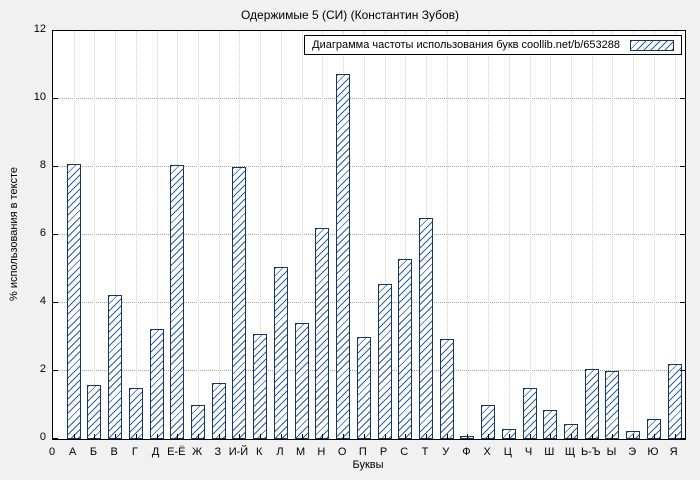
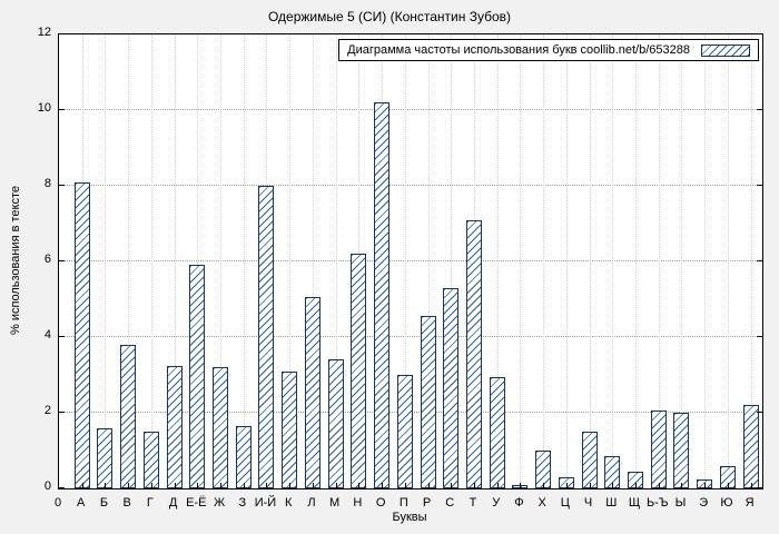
В: 4.2 -> 3.8
Е-Ё: 8.1 -> 5.9
Ж: 1.0 -> 3.2
О: 10.8 -> 10.2
Т: 6.5 -> 7.1
